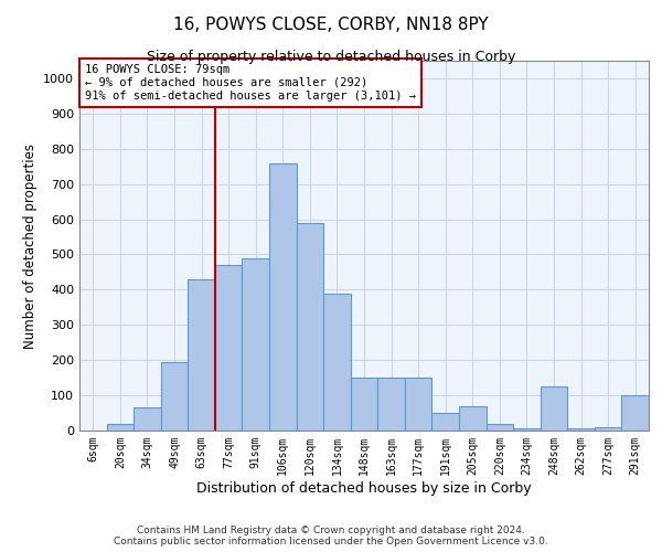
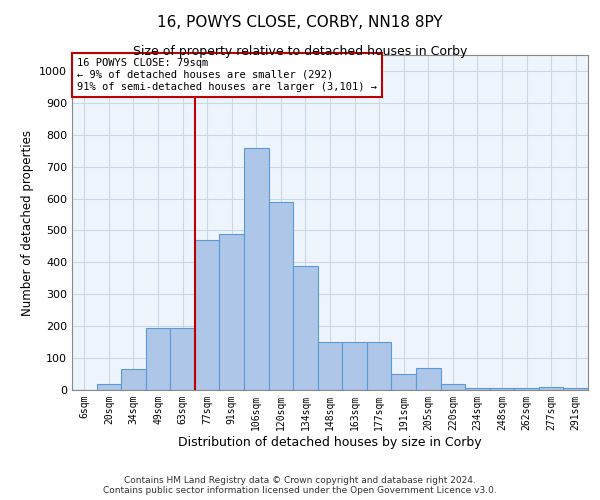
63sqm: 430 -> 195
248sqm: 125 -> 5
291sqm: 100 -> 5
